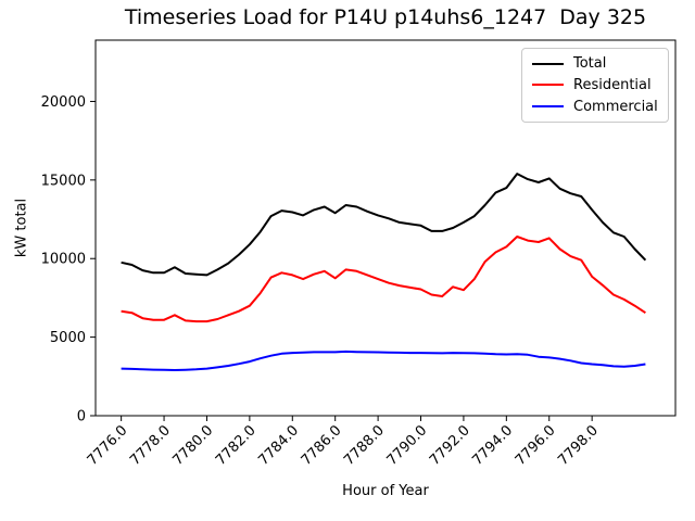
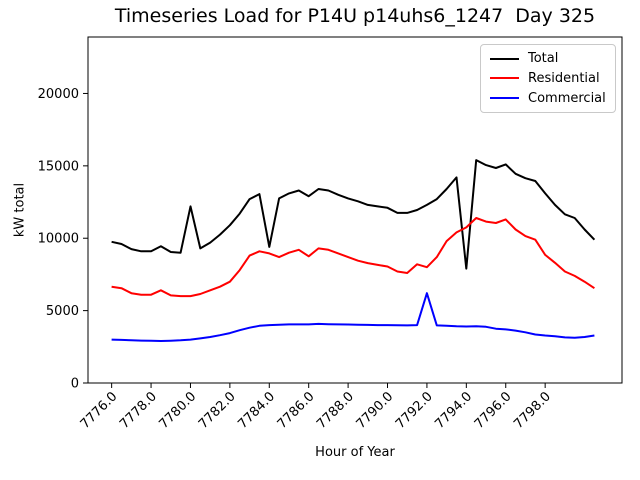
Total/7780.0: 9000 -> 12200
Total/7784.0: 13000 -> 9400
Commercial/7792.0: 4000 -> 6200
Total/7794.0: 14500 -> 7900
